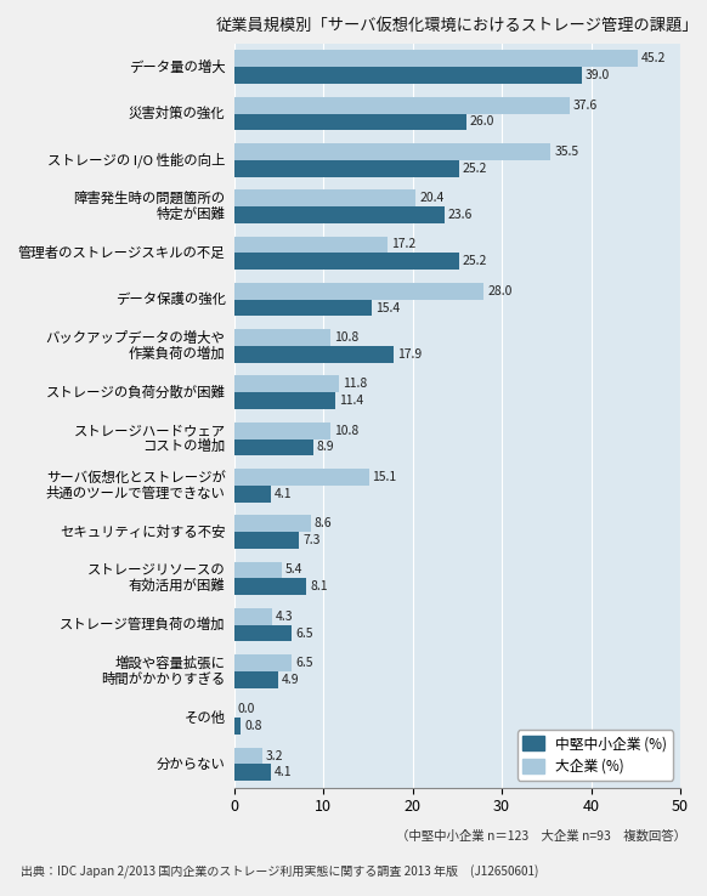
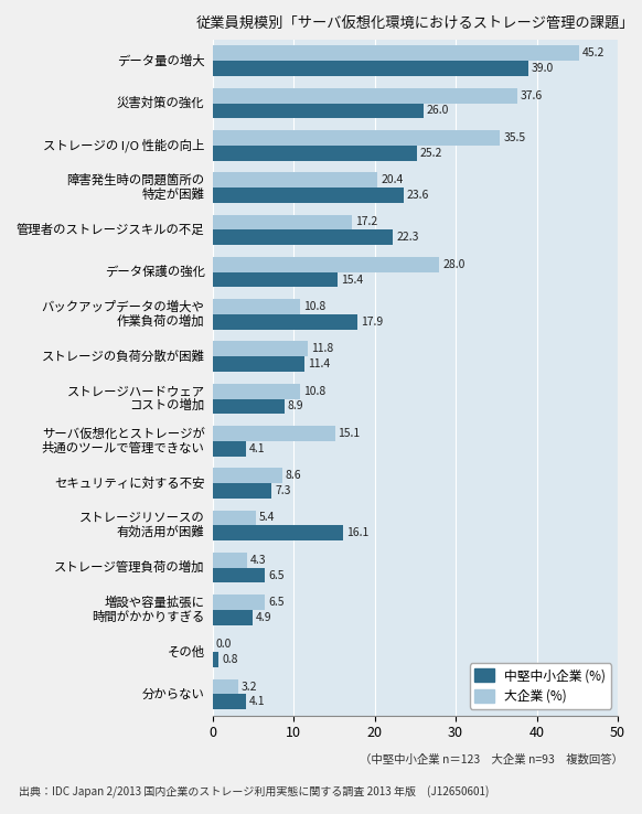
中堅中小企業 (%)/管理者のストレージスキルの不足: 25.2 -> 22.3
中堅中小企業 (%)/ストレージリソースの 有効活用が困難: 8.1 -> 16.1
